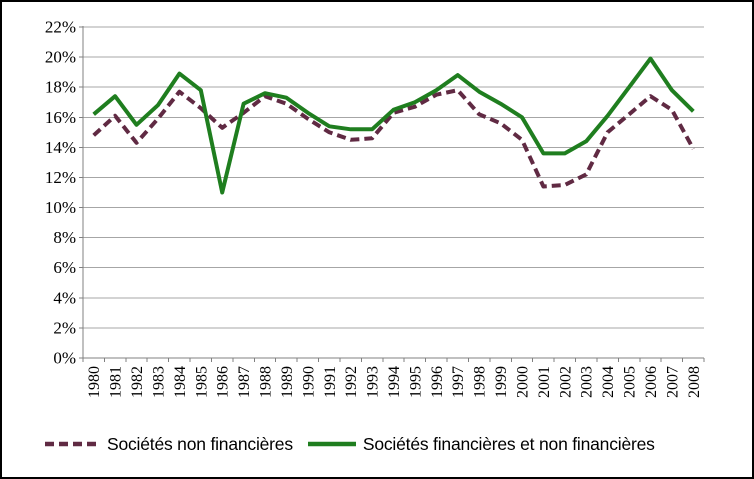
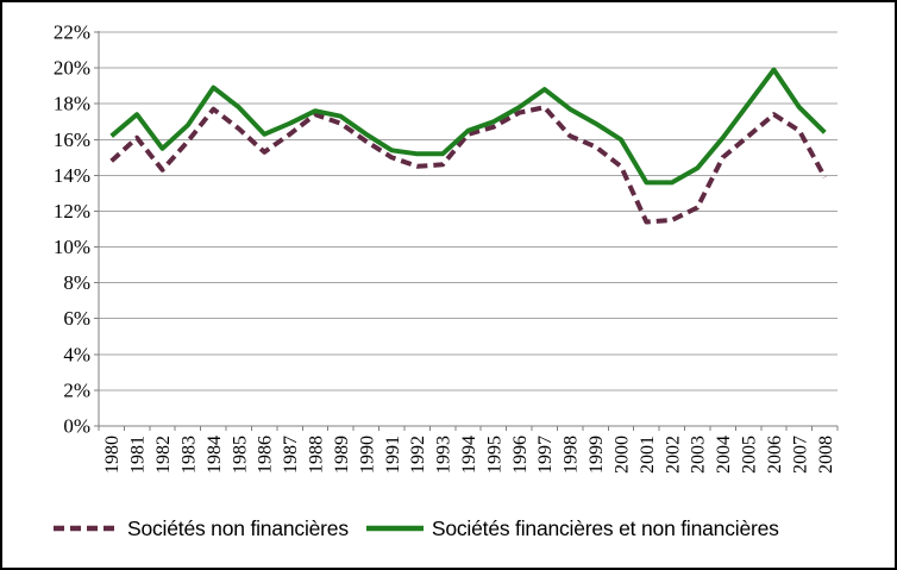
Sociétés financières et non financières/1986: 11.0% -> 16.3%
